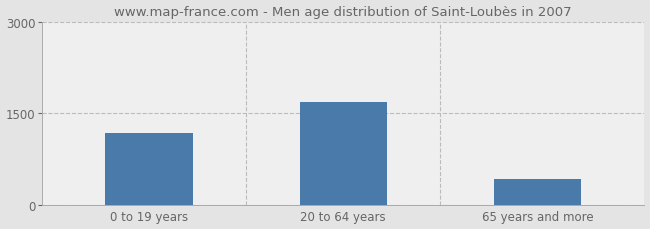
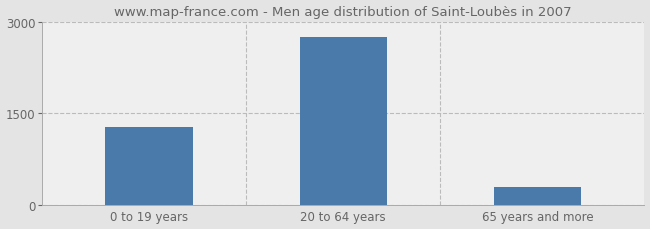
0 to 19 years: 1180 -> 1280
20 to 64 years: 1680 -> 2750
65 years and more: 420 -> 300
